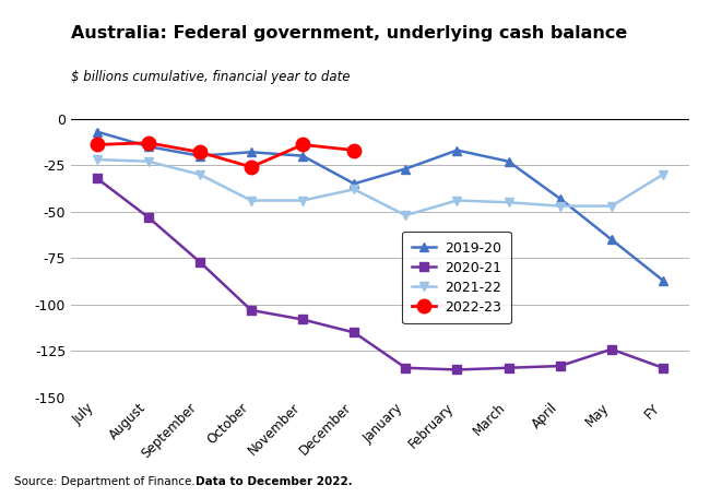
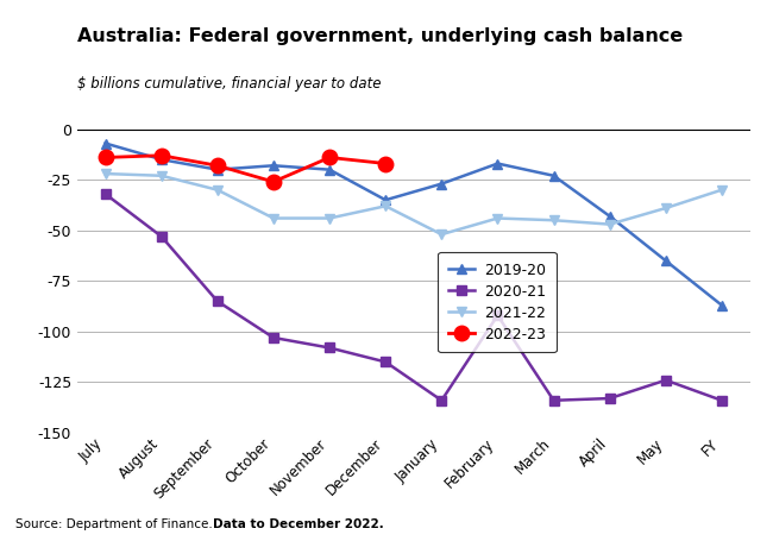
2020-21/September: -77 -> -85
2020-21/February: -135 -> -92
2021-22/May: -47 -> -39
